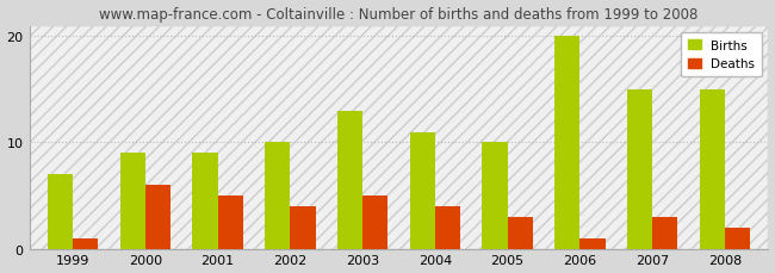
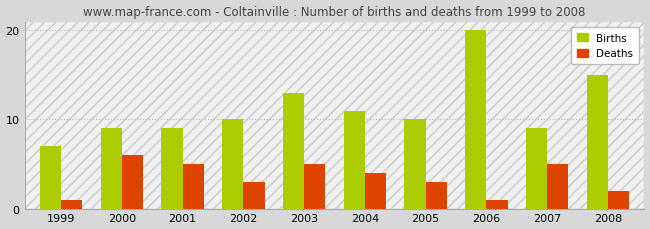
Deaths/2002: 4 -> 3
Births/2007: 15 -> 9
Deaths/2007: 3 -> 5
